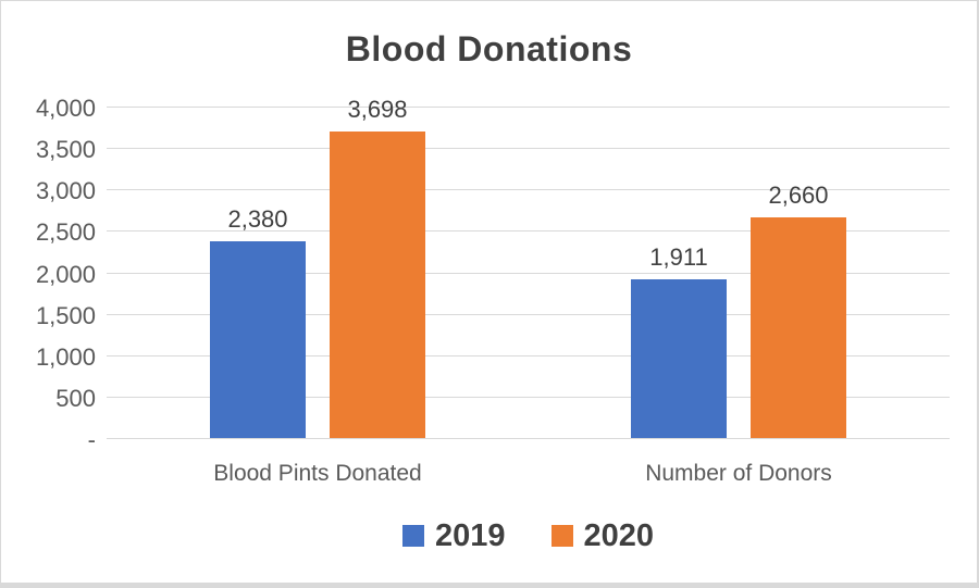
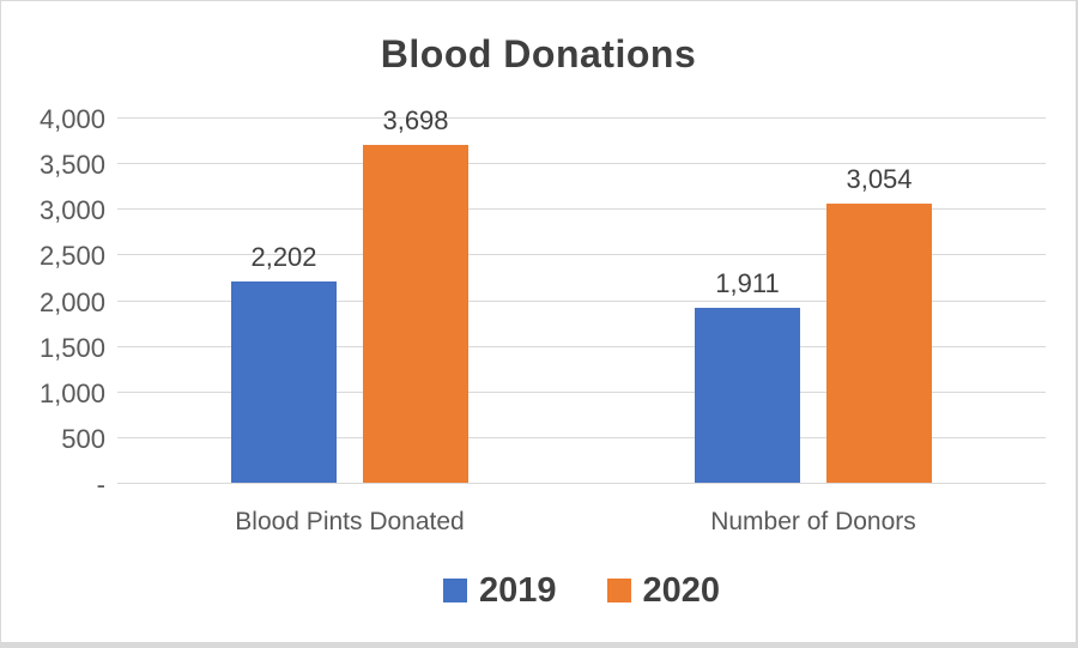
2019/Blood Pints Donated: 2,380 -> 2,202
2020/Number of Donors: 2,660 -> 3,054
